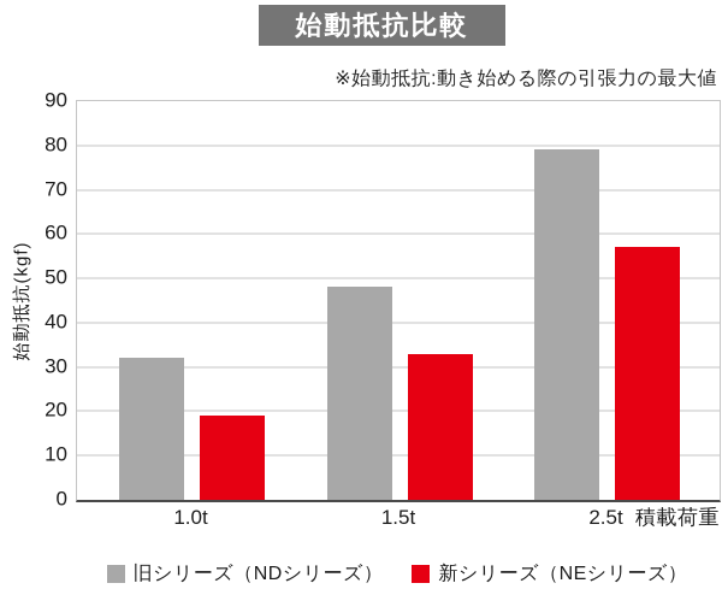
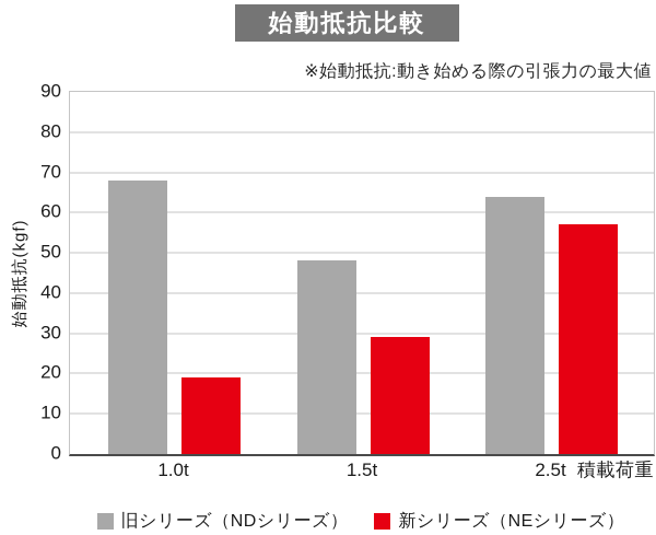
旧シリーズ（NDシリーズ）/1.0t: 32 -> 68
新シリーズ（NEシリーズ）/1.5t: 33 -> 29
旧シリーズ（NDシリーズ）/2.5t: 79 -> 64
